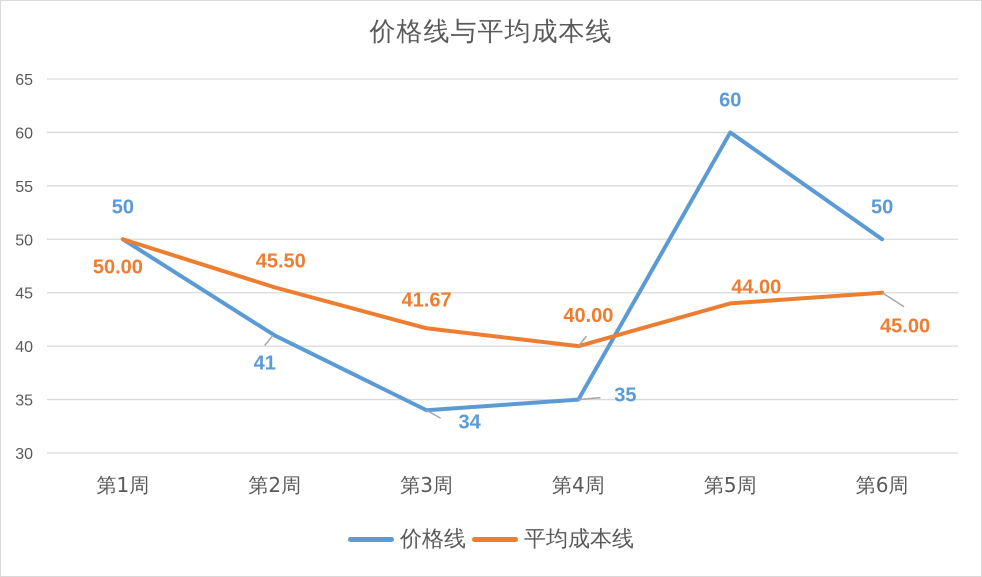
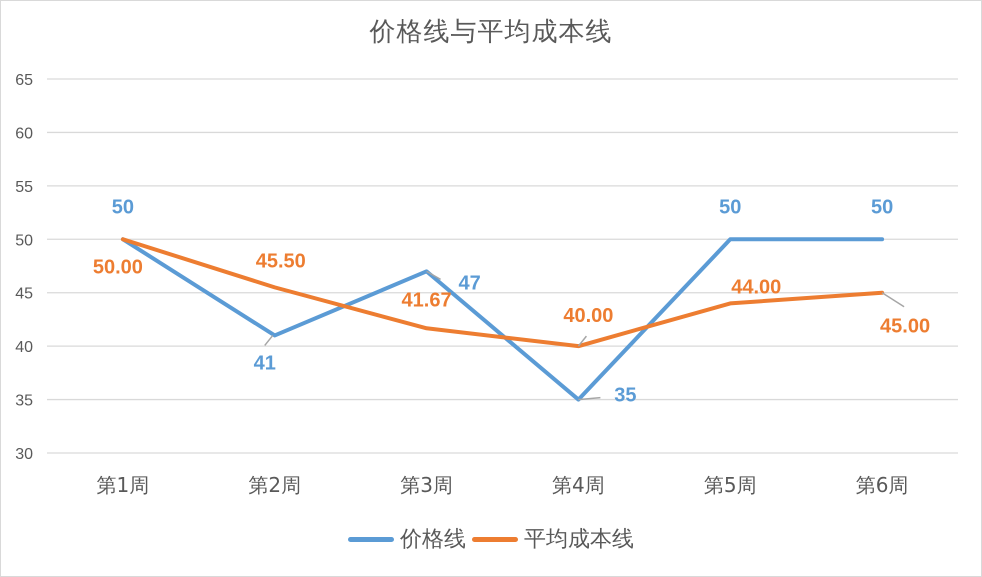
价格线/第3周: 34 -> 47
价格线/第5周: 60 -> 50
